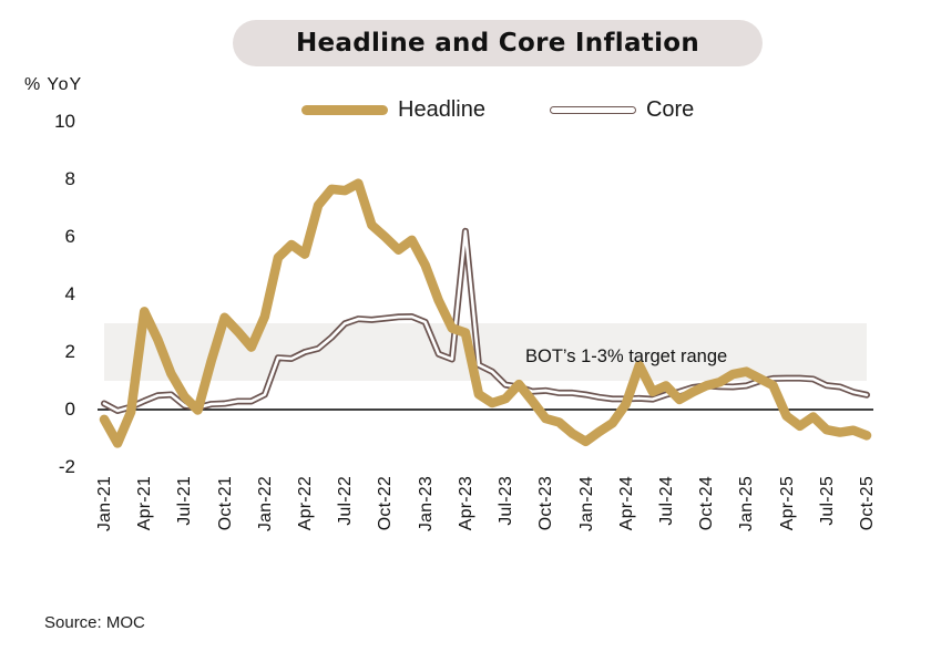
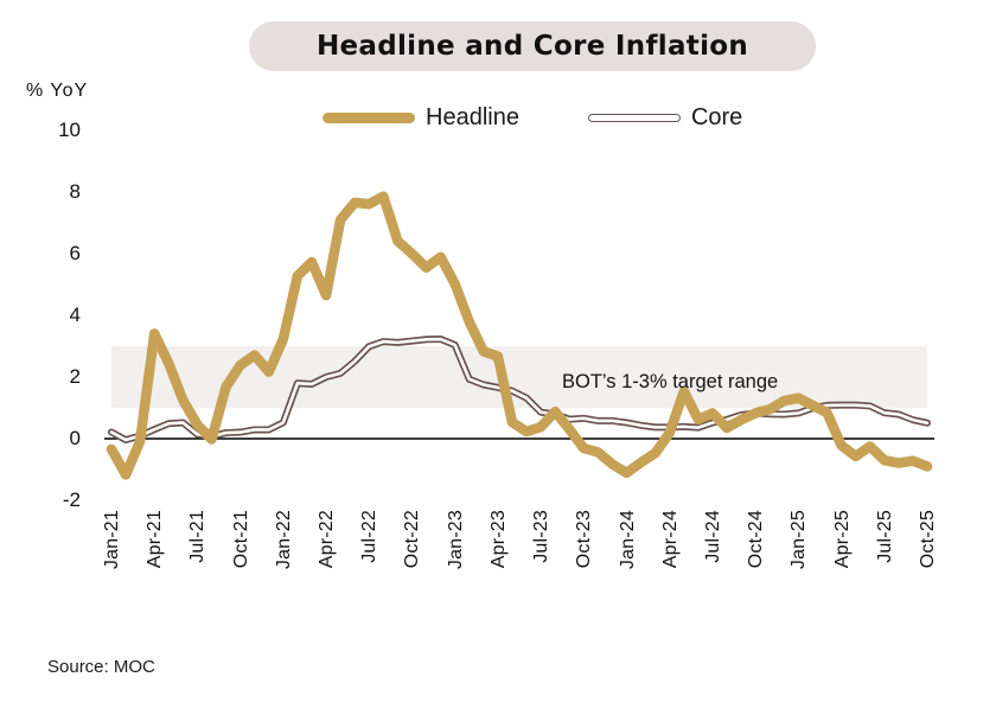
Headline/Oct-21: 3.2 -> 2.4
Headline/Apr-22: 5.4 -> 4.7
Core/Apr-23: 6.2 -> 1.7
